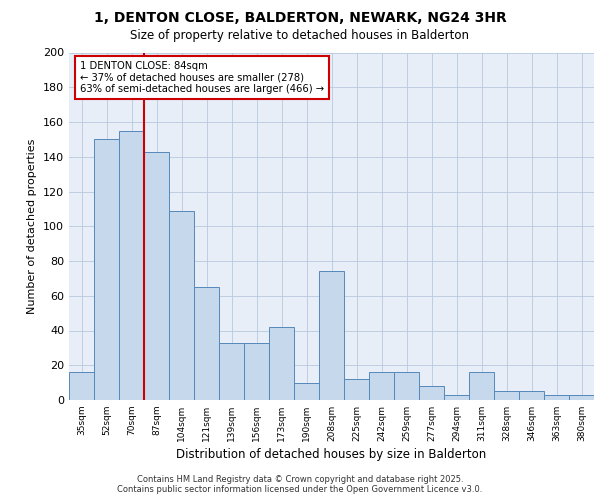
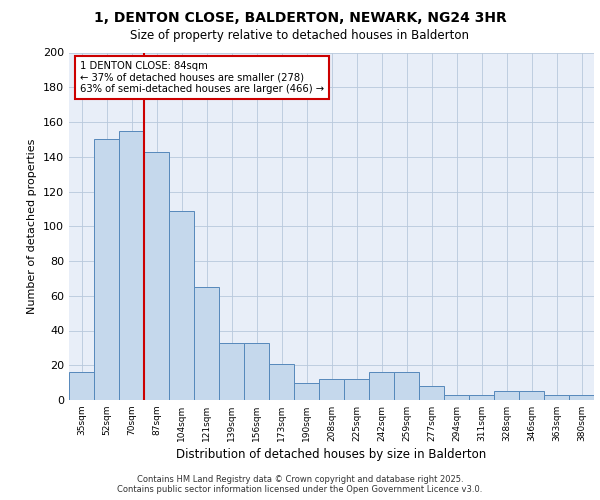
173sqm: 42 -> 21
208sqm: 74 -> 12
311sqm: 16 -> 3
